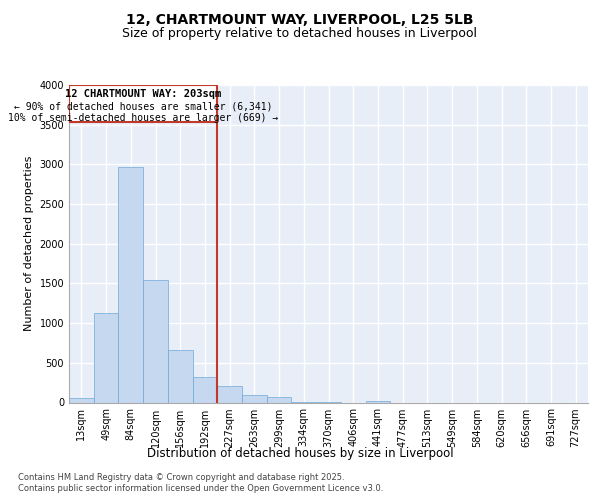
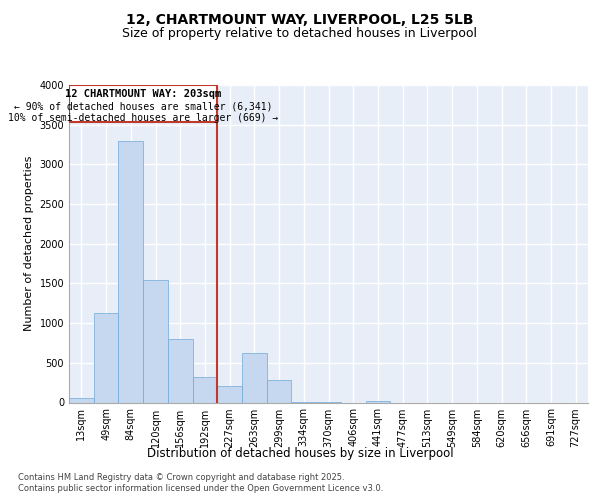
84sqm: 2960 -> 3300
156sqm: 660 -> 800
263sqm: 100 -> 620
299sqm: 70 -> 280
